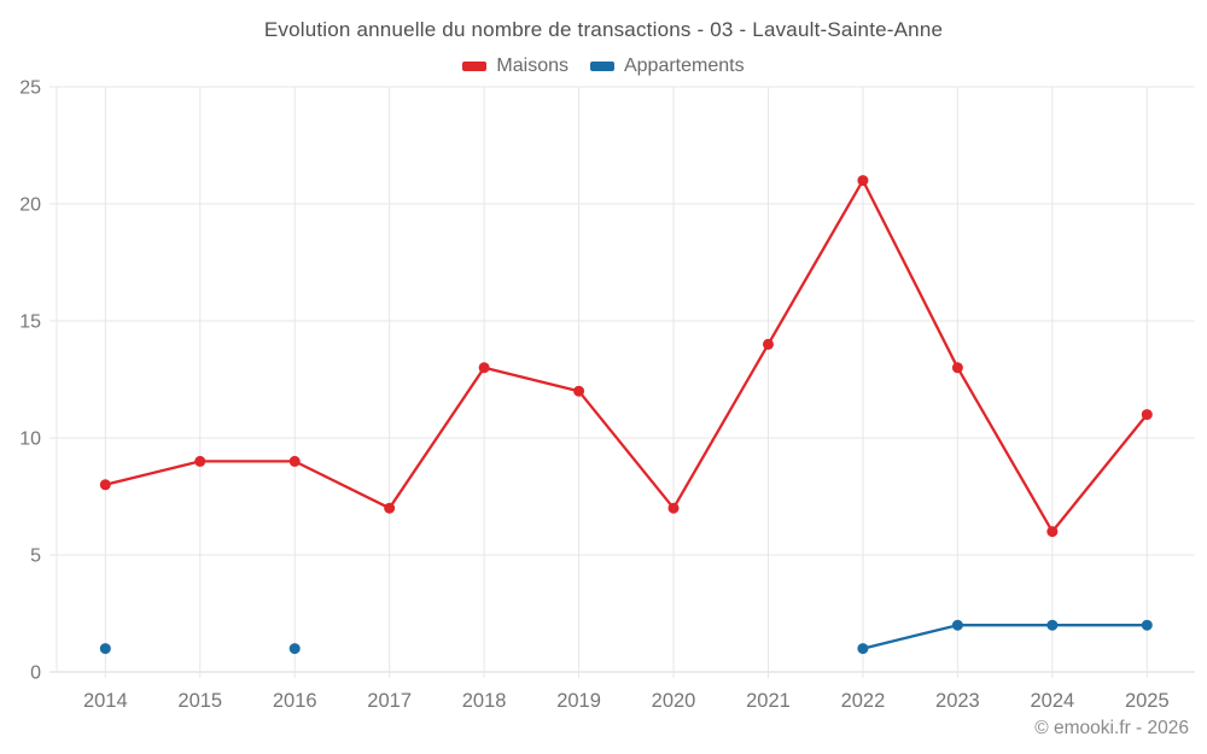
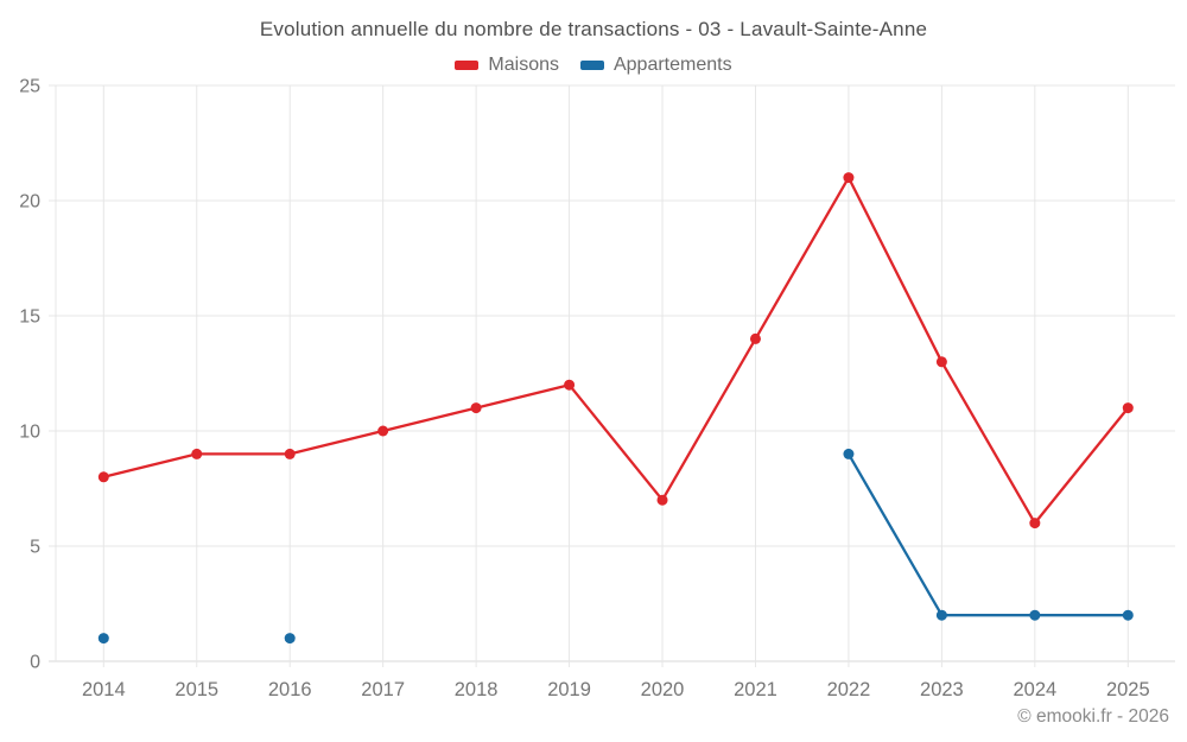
Maisons/2017: 7 -> 10
Maisons/2018: 13 -> 11
Appartements/2022: 1 -> 9
